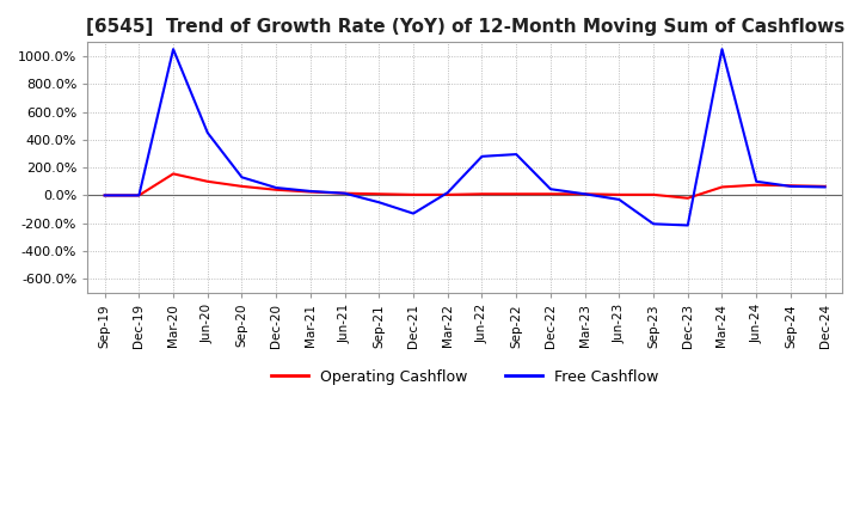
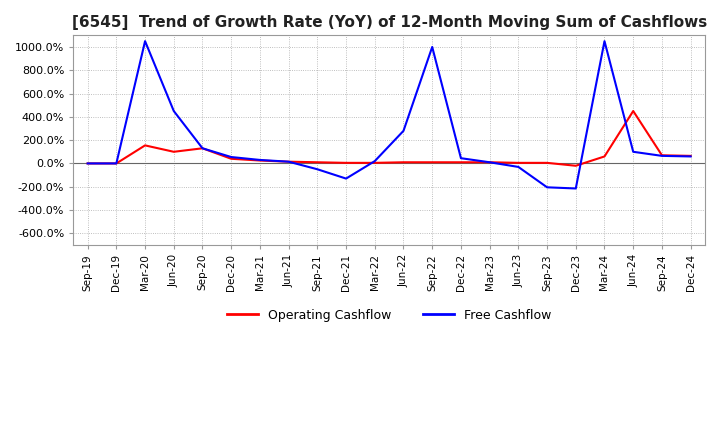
Operating Cashflow/Sep-20: 60% -> 130%
Free Cashflow/Sep-22: 300% -> 1000%
Operating Cashflow/Jun-24: 80% -> 450%
